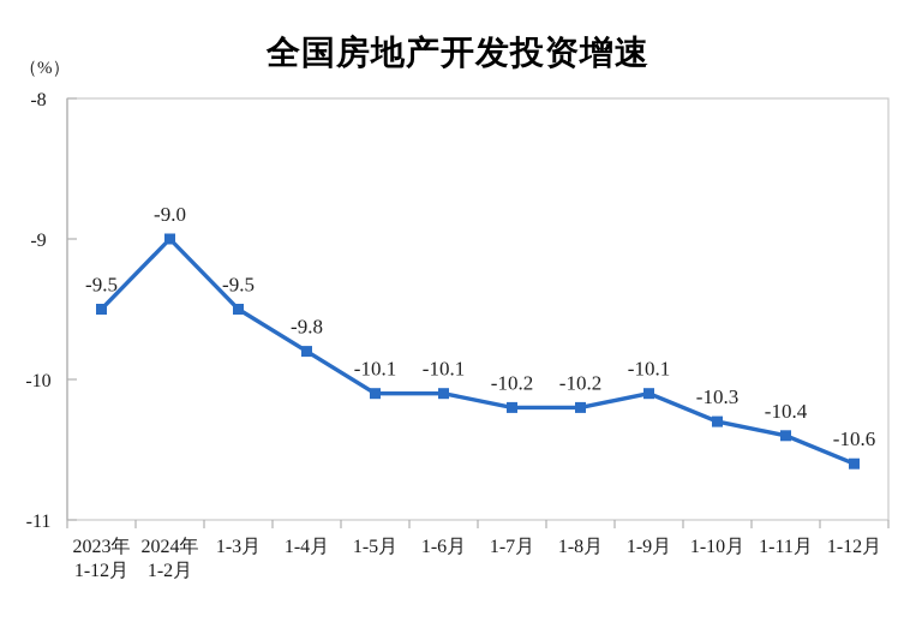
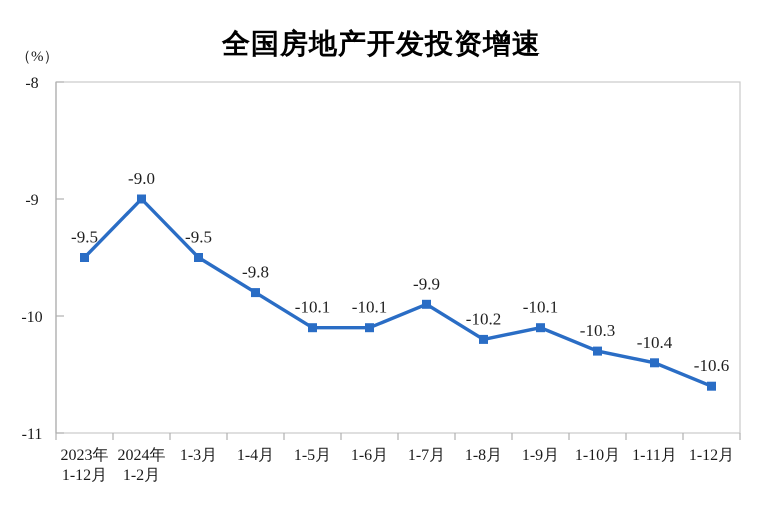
1-7月: -10.2 -> -9.9
